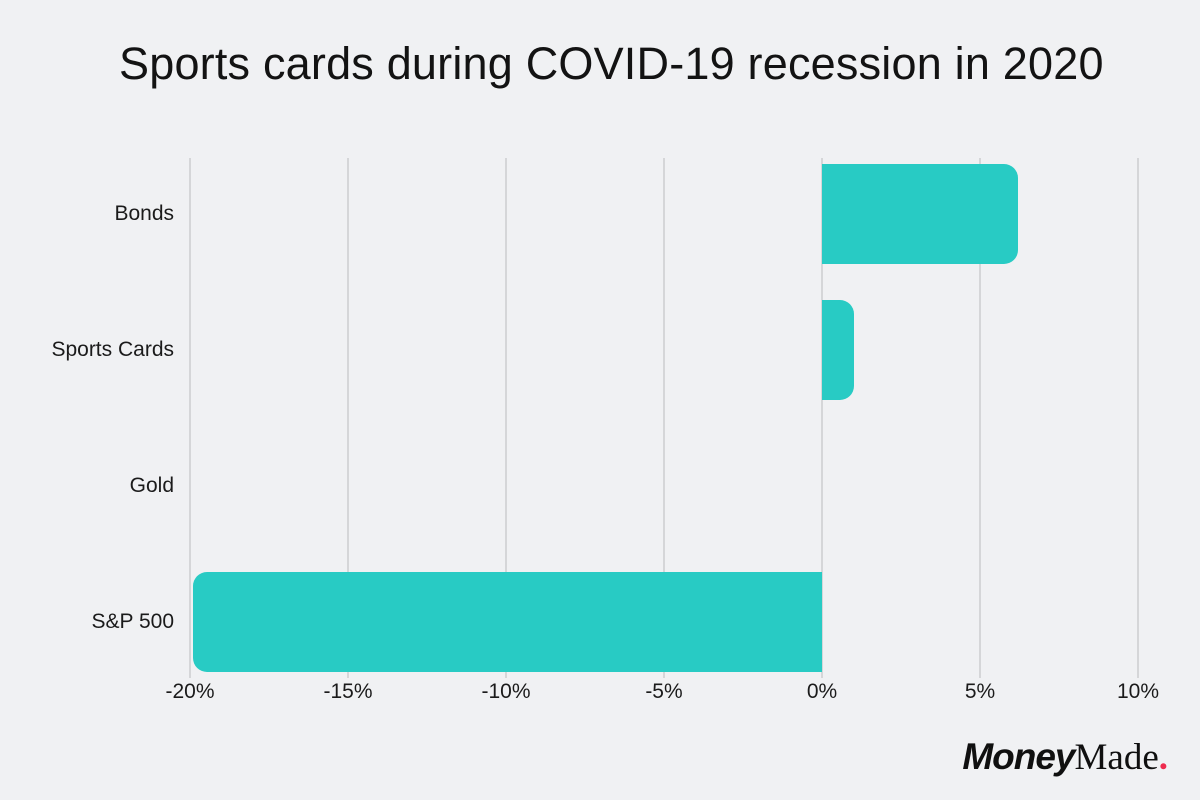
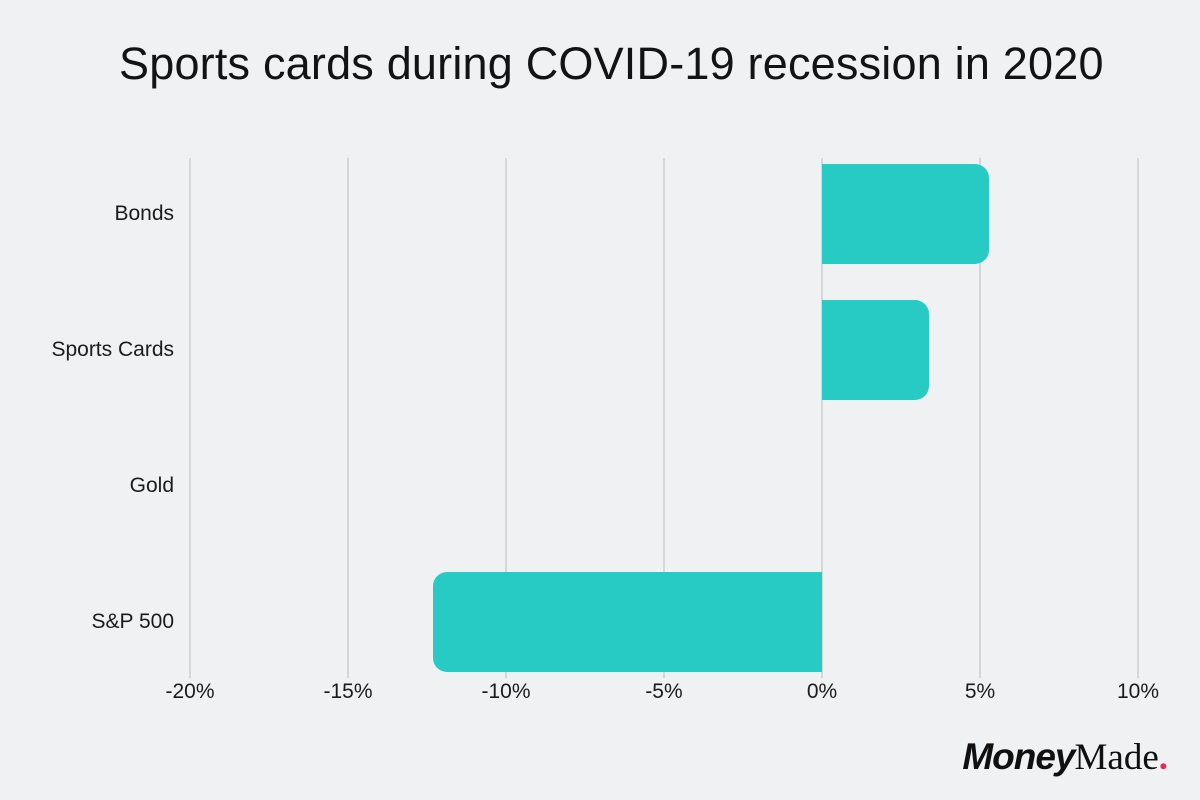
Bonds: 6.2% -> 5.3%
Sports Cards: 1.0% -> 3.4%
S&P 500: -19.9% -> -12.3%
